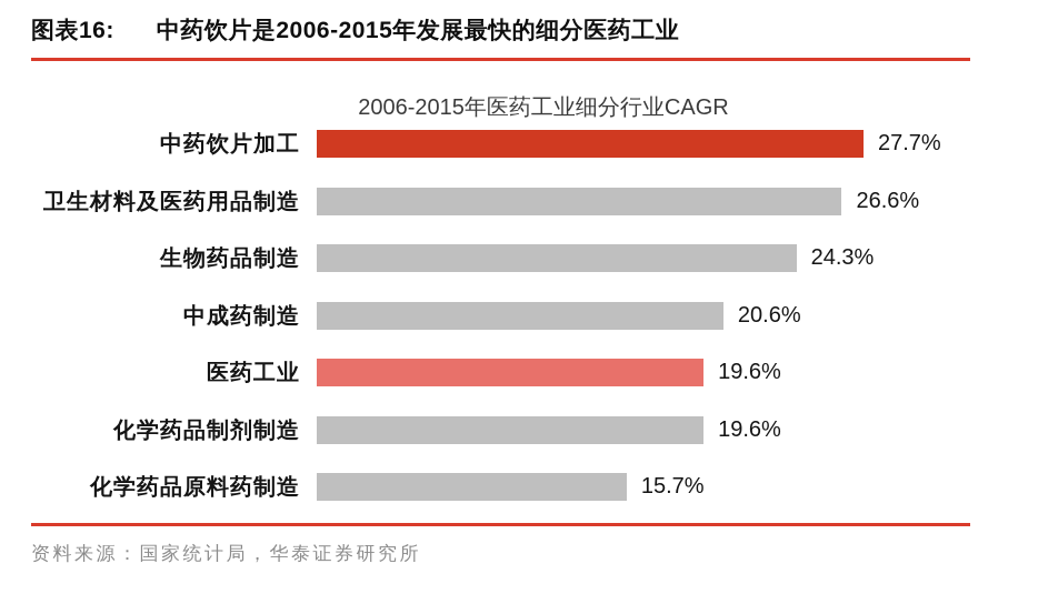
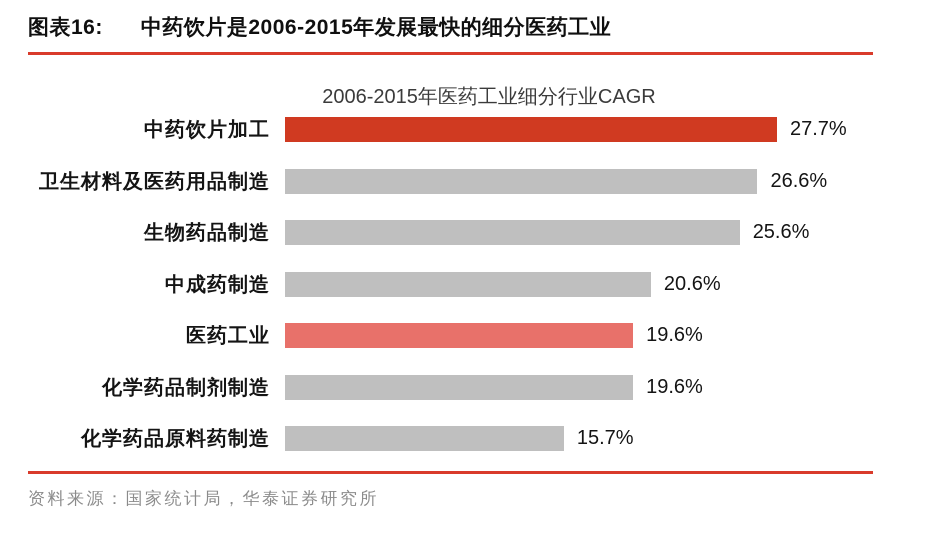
生物药品制造: 24.3% -> 25.6%
